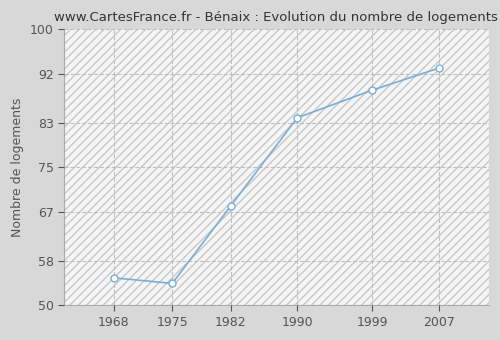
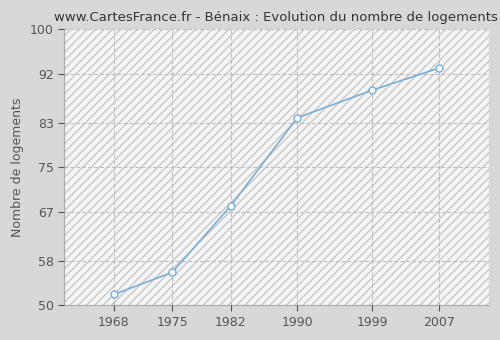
1968: 55 -> 52
1975: 54 -> 56
